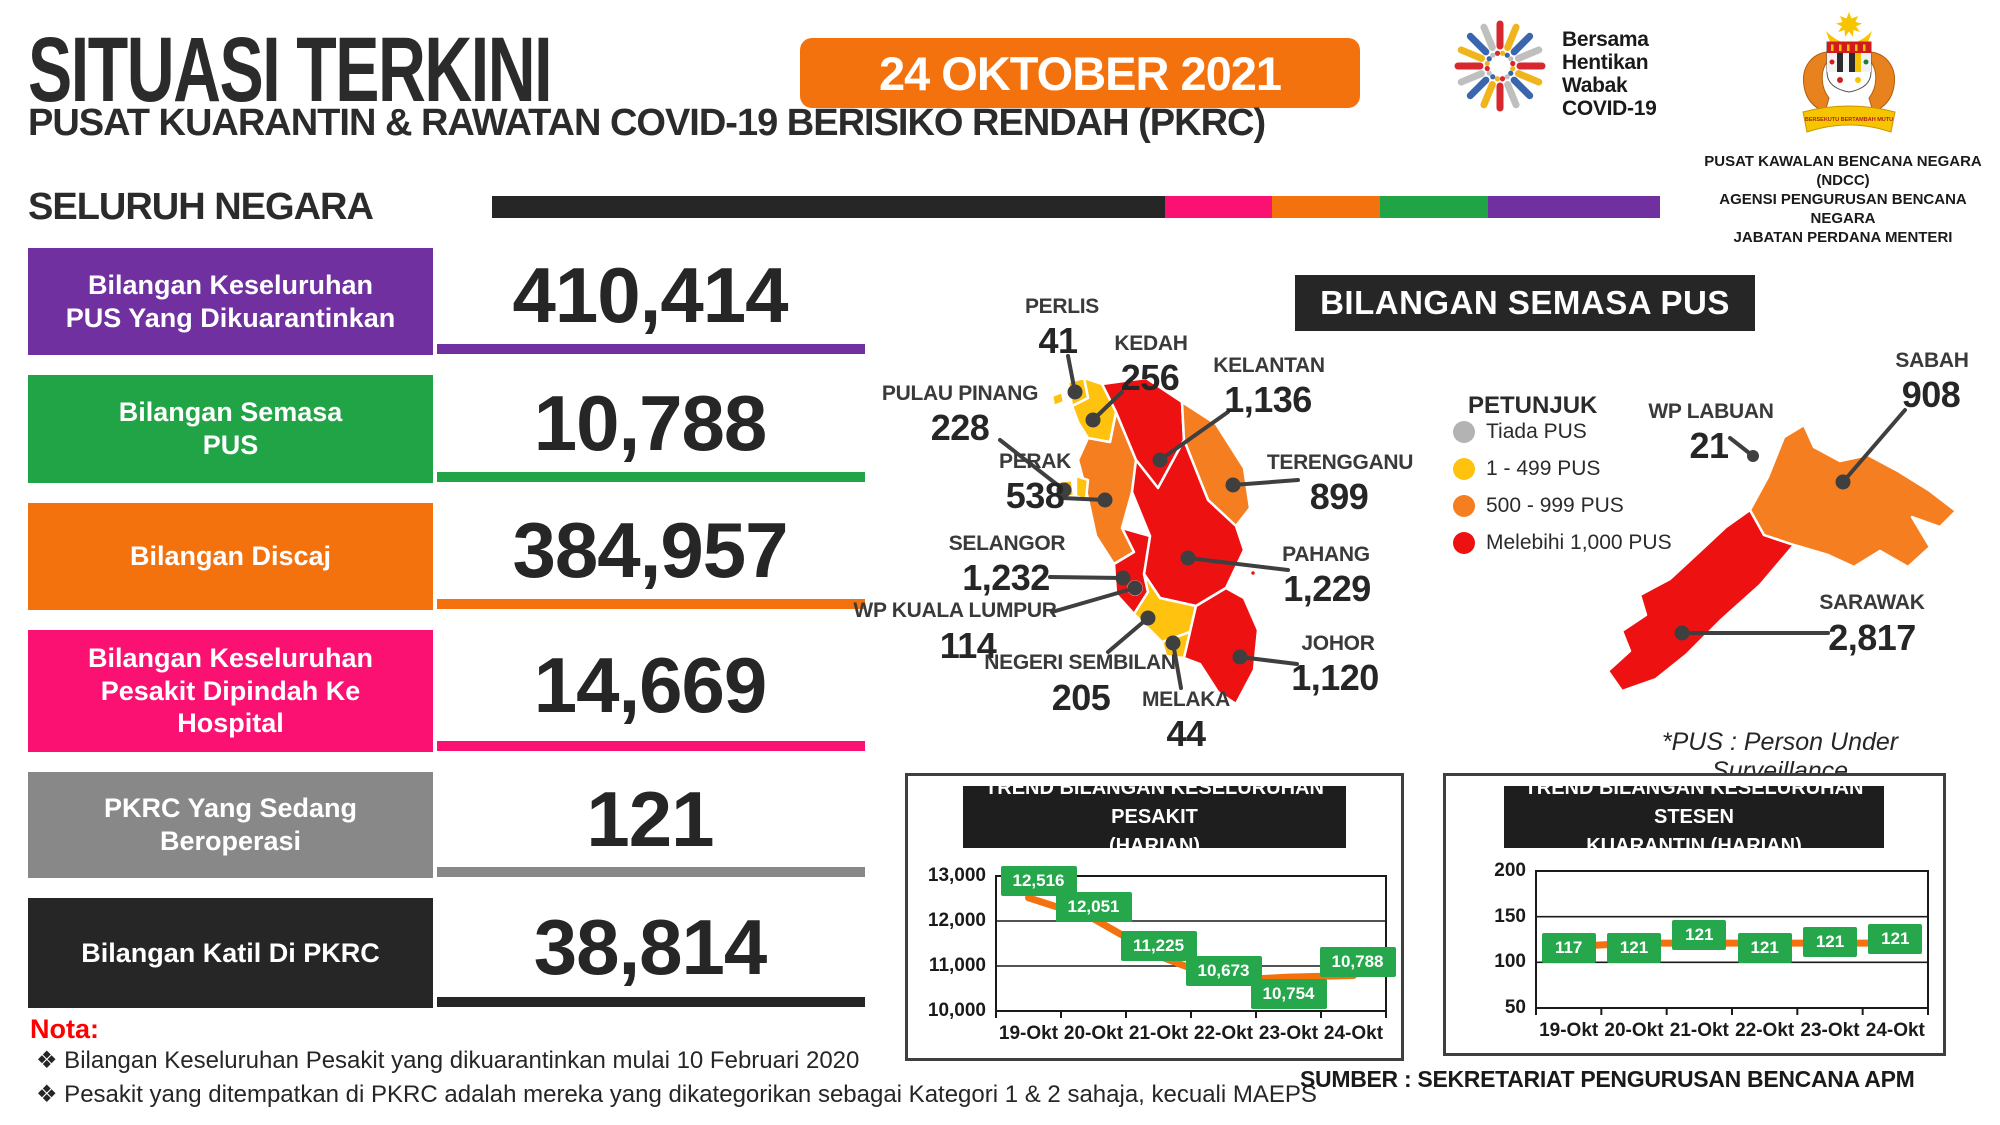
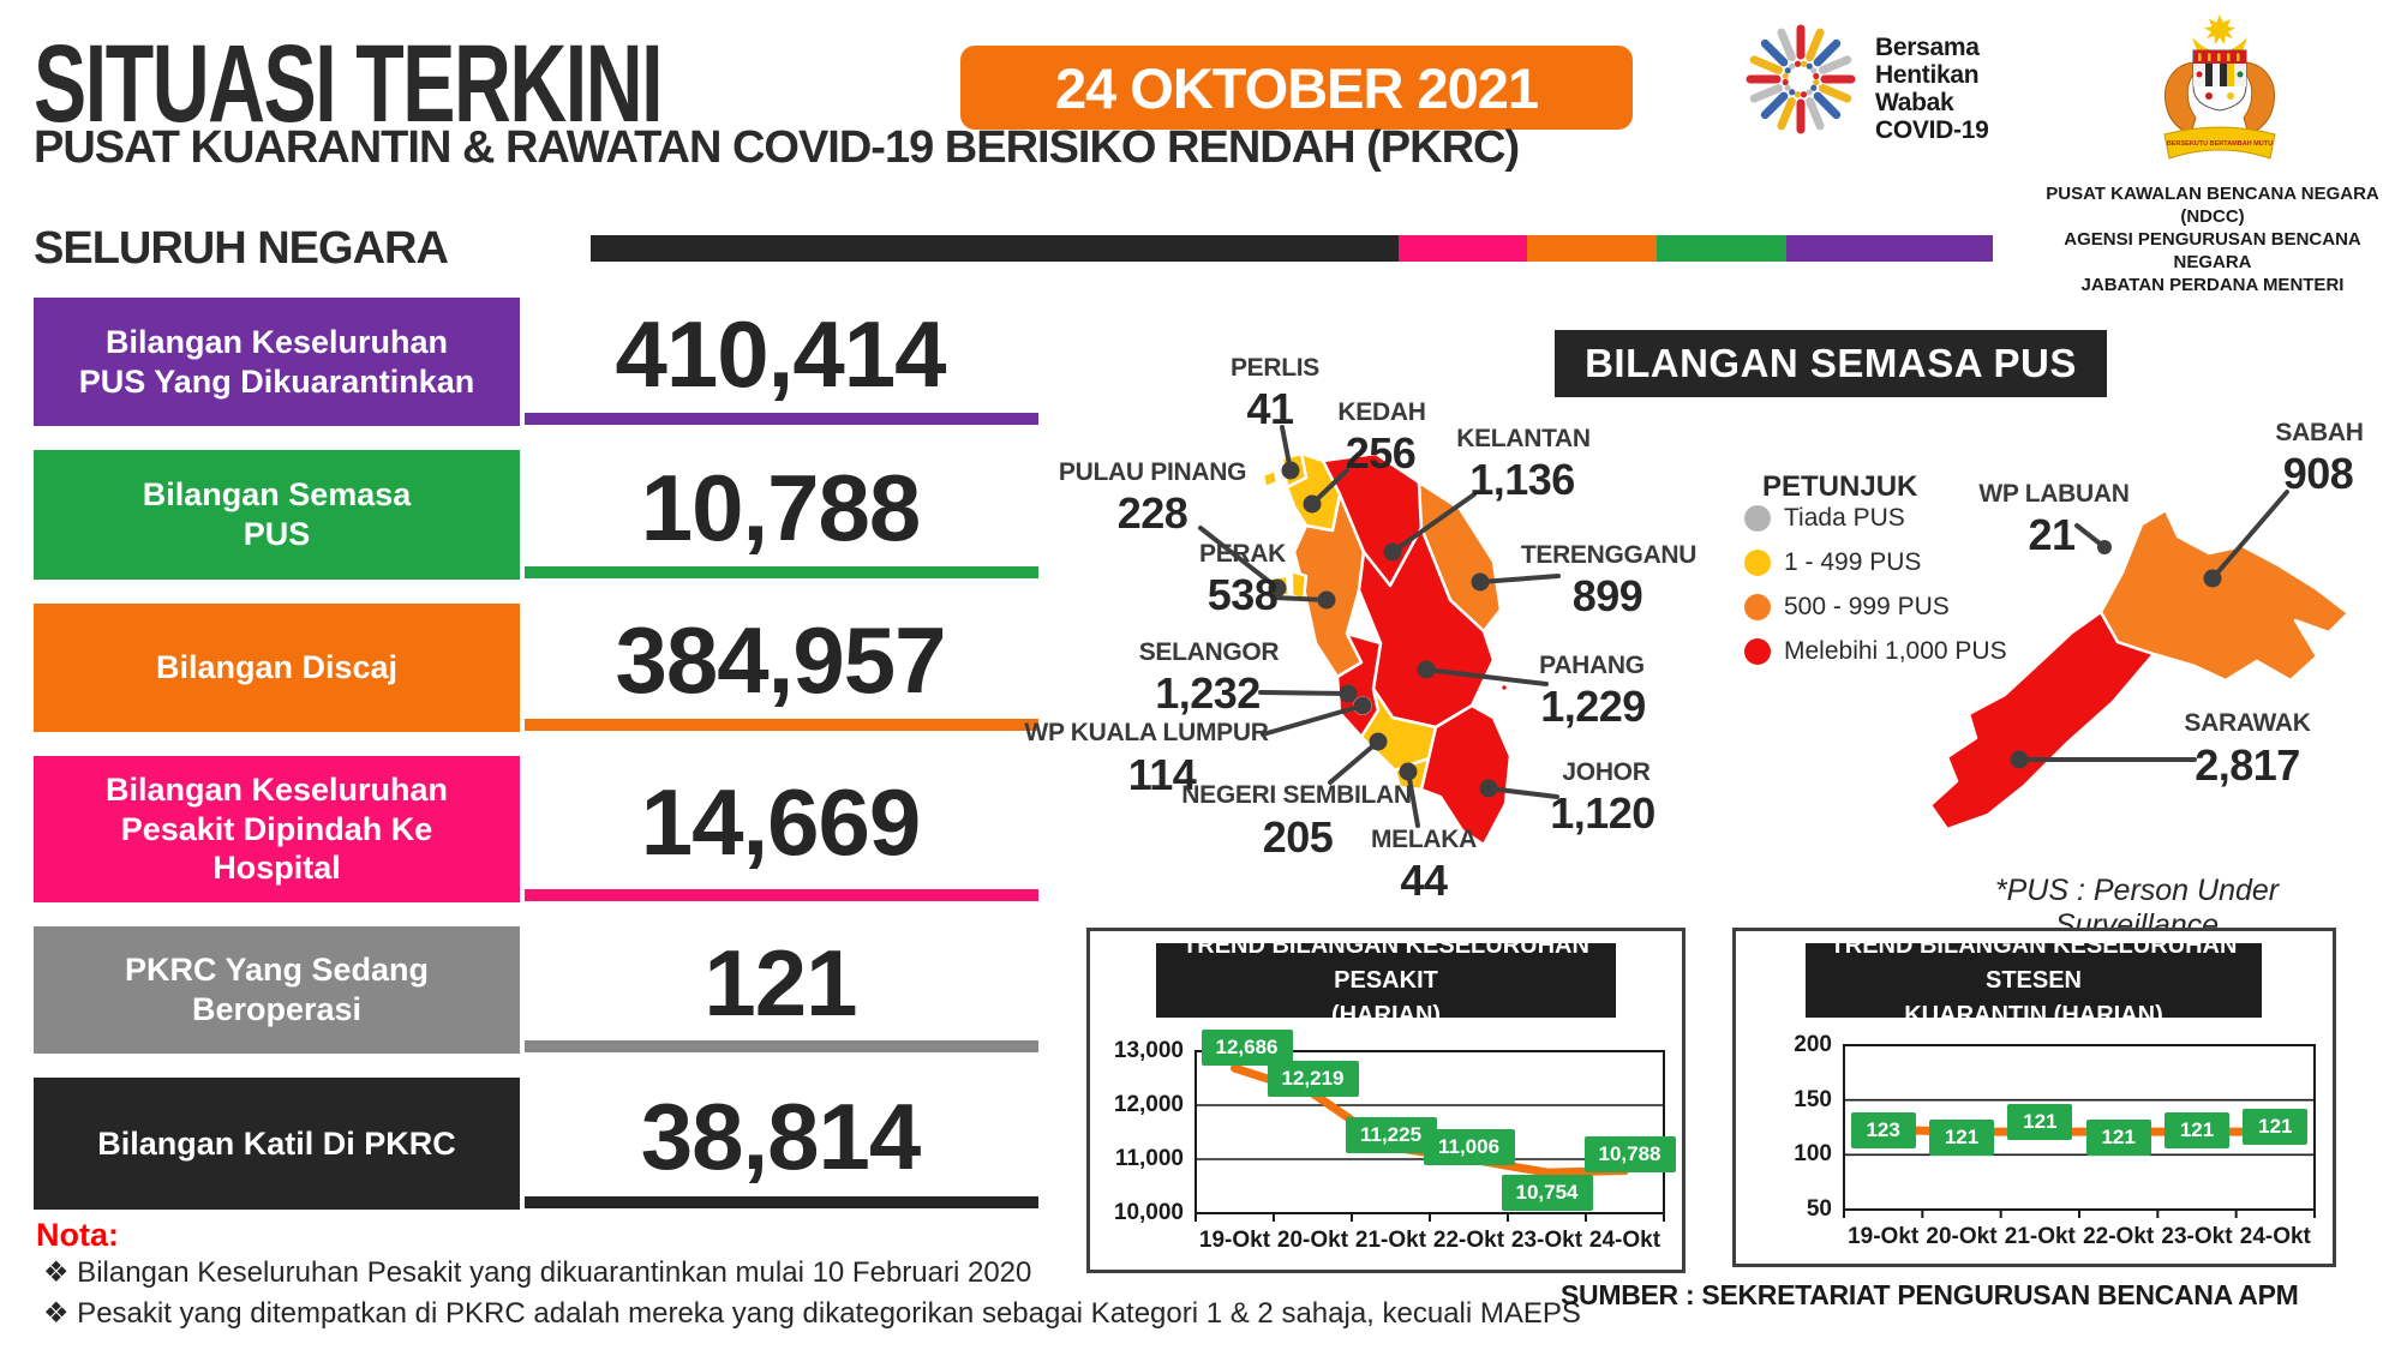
TREND BILANGAN KESELURUHAN PESAKIT (HARIAN)/19-Okt: 12,516 -> 12,686
TREND BILANGAN KESELURUHAN PESAKIT (HARIAN)/20-Okt: 12,051 -> 12,219
TREND BILANGAN KESELURUHAN PESAKIT (HARIAN)/22-Okt: 10,673 -> 11,006
TREND BILANGAN KESELURUHAN STESEN KUARANTIN (HARIAN)/19-Okt: 117 -> 123
